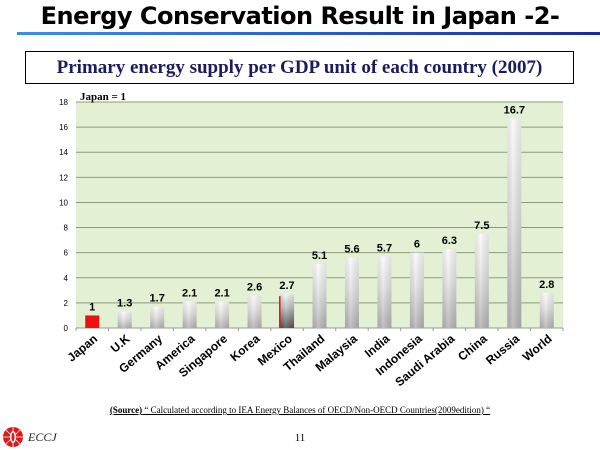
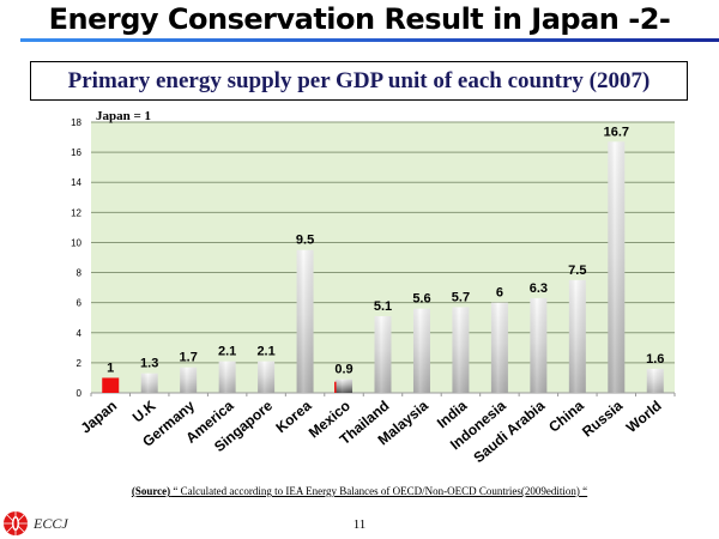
Korea: 2.6 -> 9.5
Mexico: 2.7 -> 0.9
World: 2.8 -> 1.6
